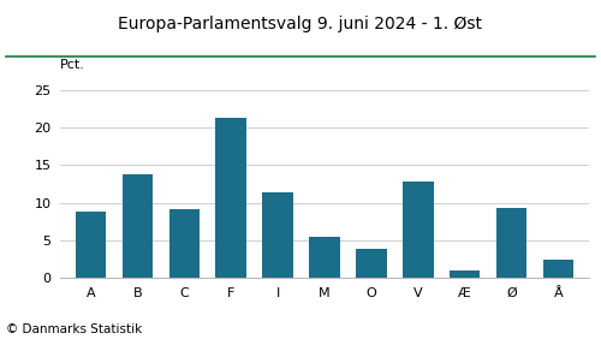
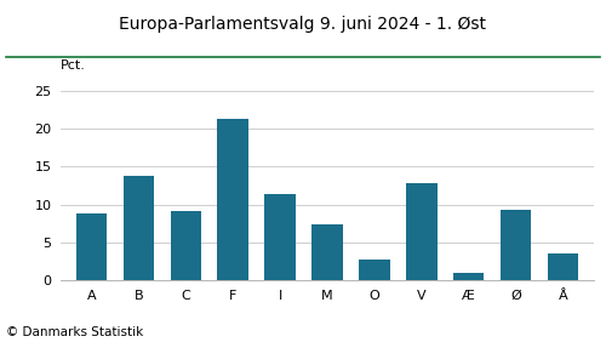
M: 5.4 -> 7.3
O: 3.8 -> 2.7
Å: 2.4 -> 3.5
